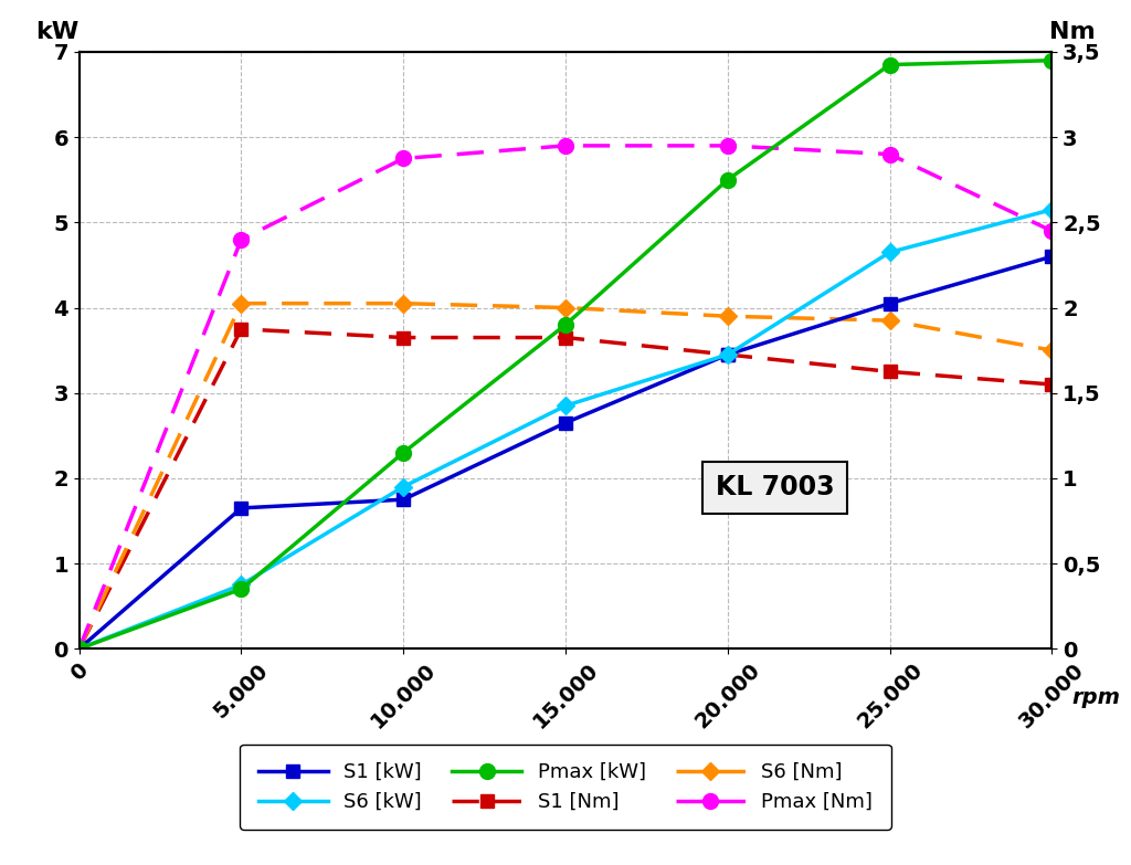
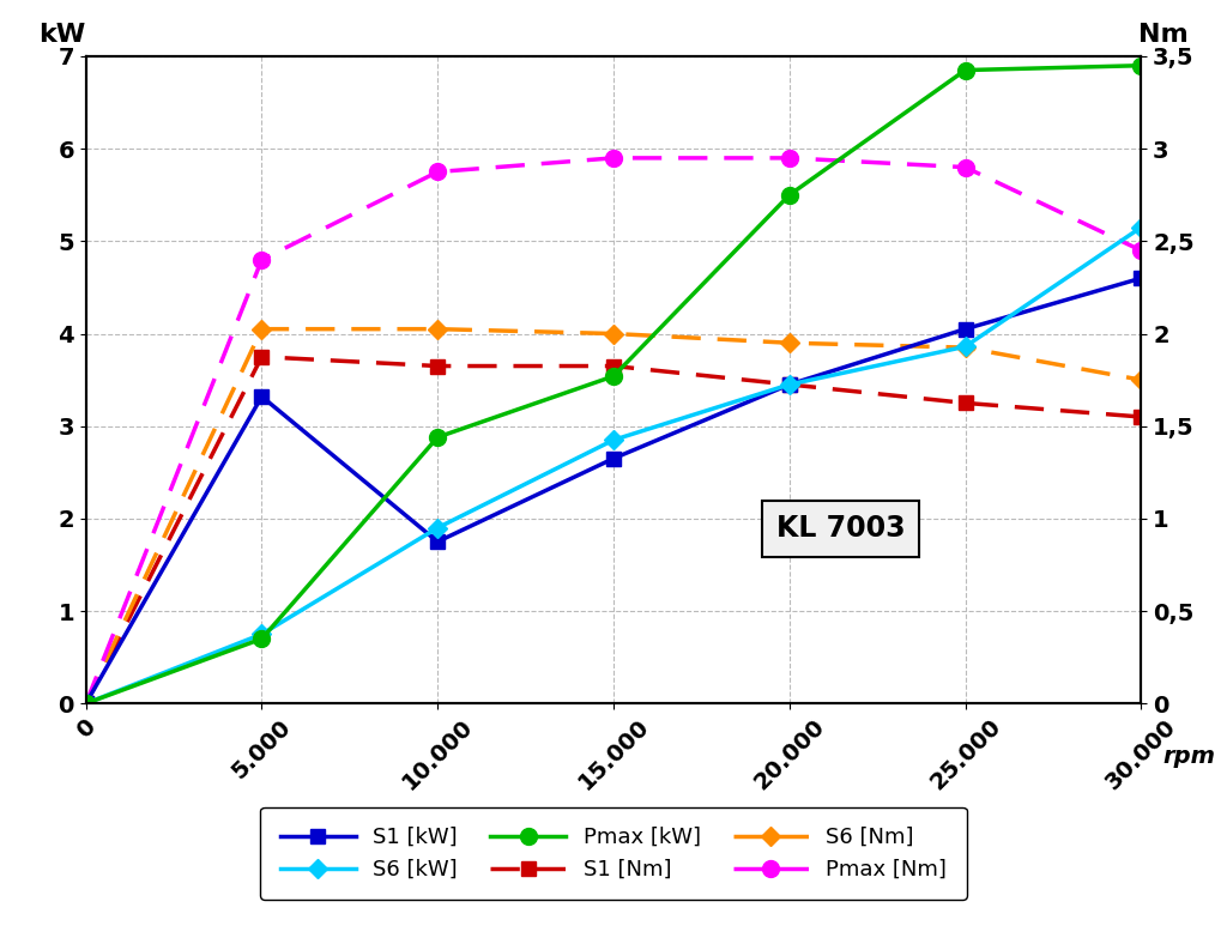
S1 [kW]/5.000: 1.65 -> 3.32
Pmax [kW]/10.000: 2.30 -> 2.88
Pmax [kW]/15.000: 3.80 -> 3.54
S6 [kW]/25.000: 4.65 -> 3.86
